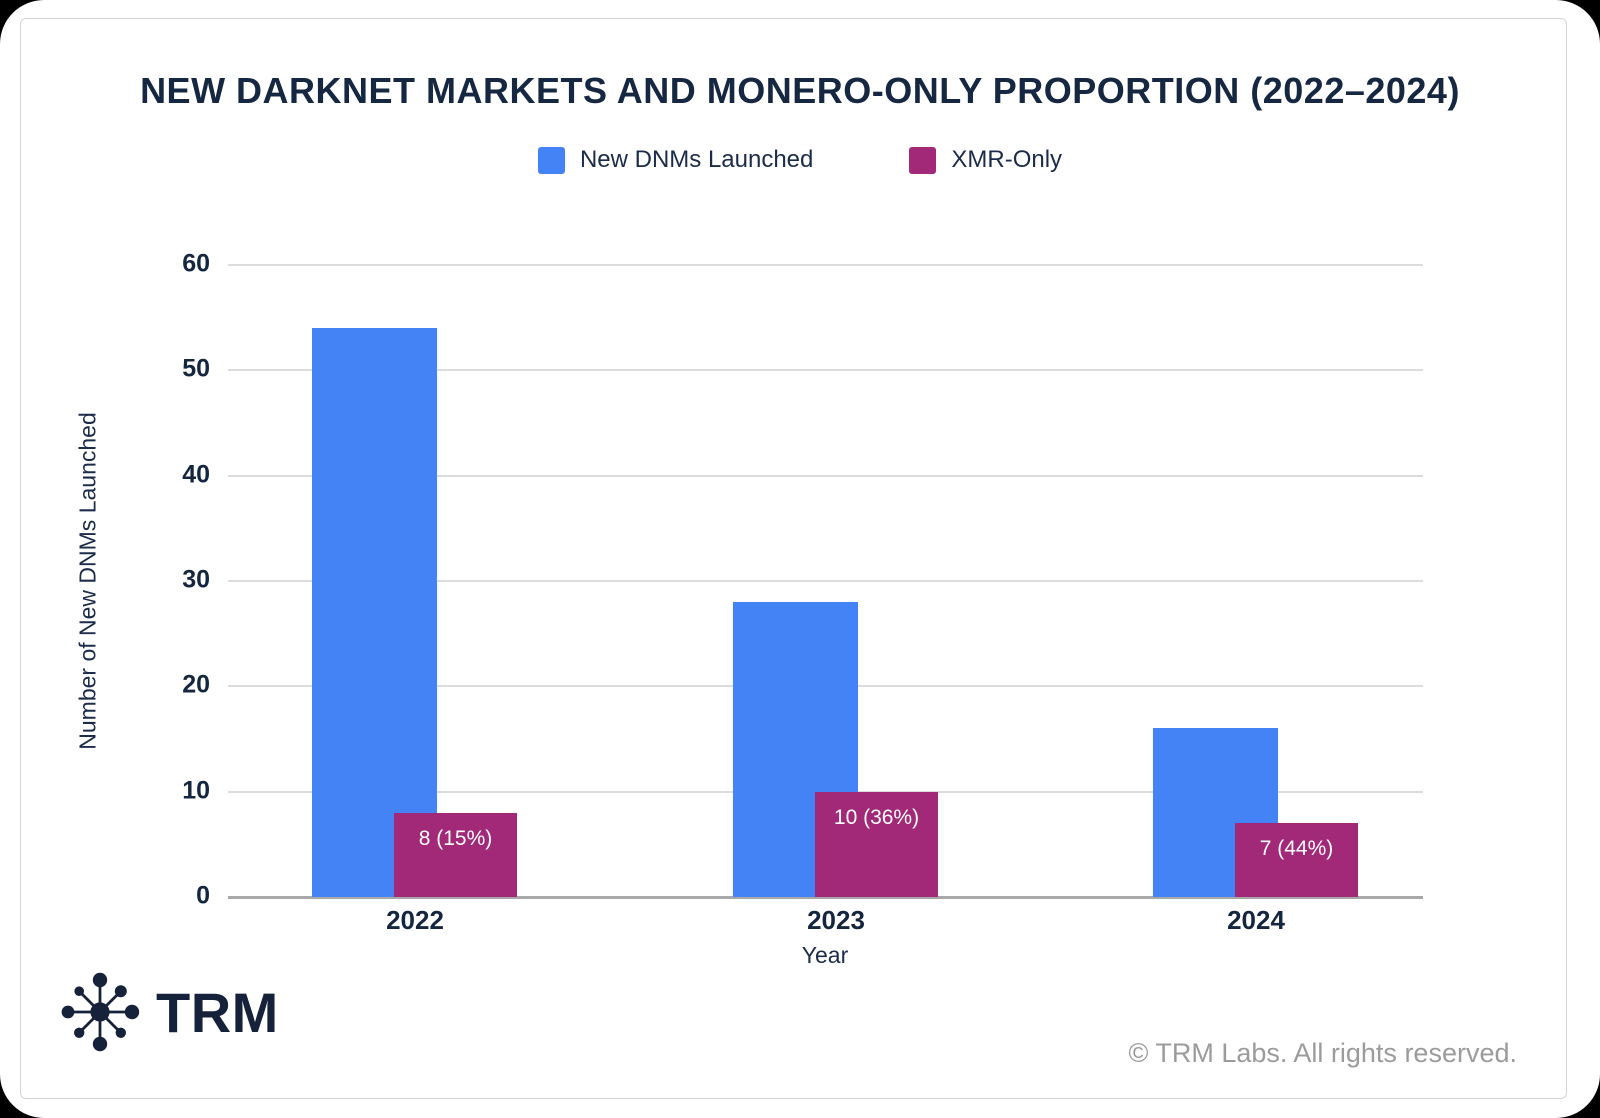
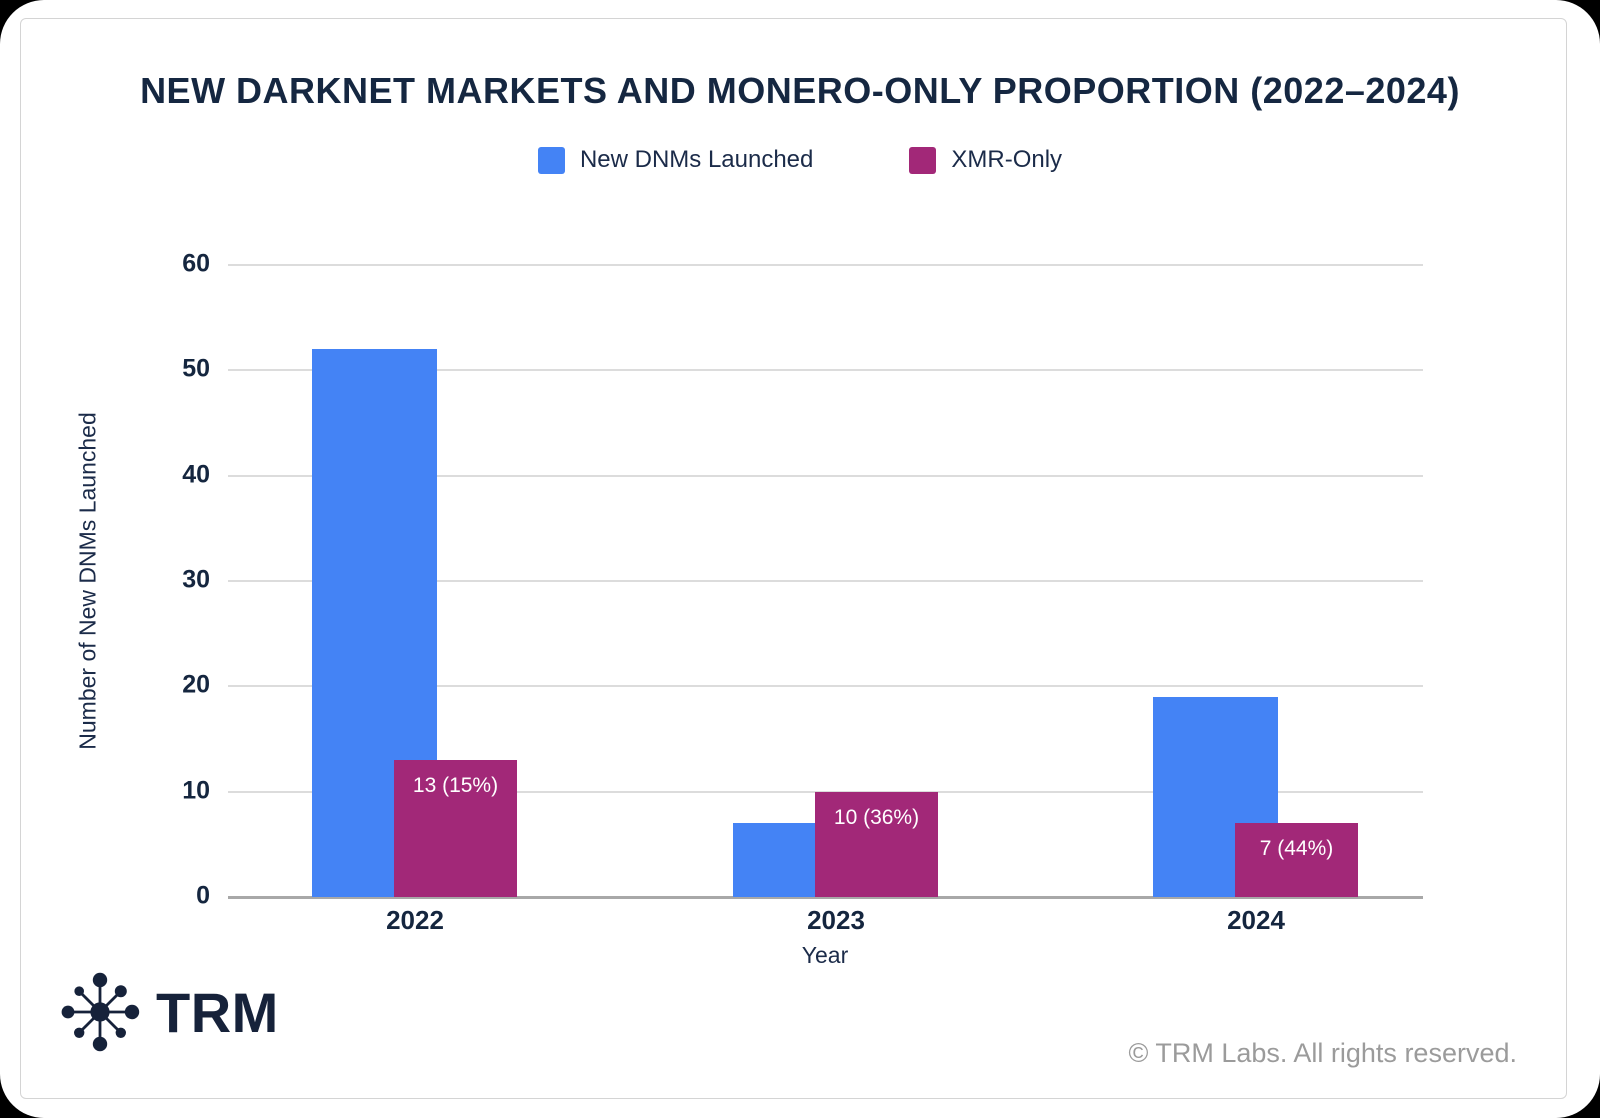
New DNMs Launched/2022: 54 -> 52
XMR-Only/2022: 8 -> 13
New DNMs Launched/2023: 28 -> 7
New DNMs Launched/2024: 16 -> 19
